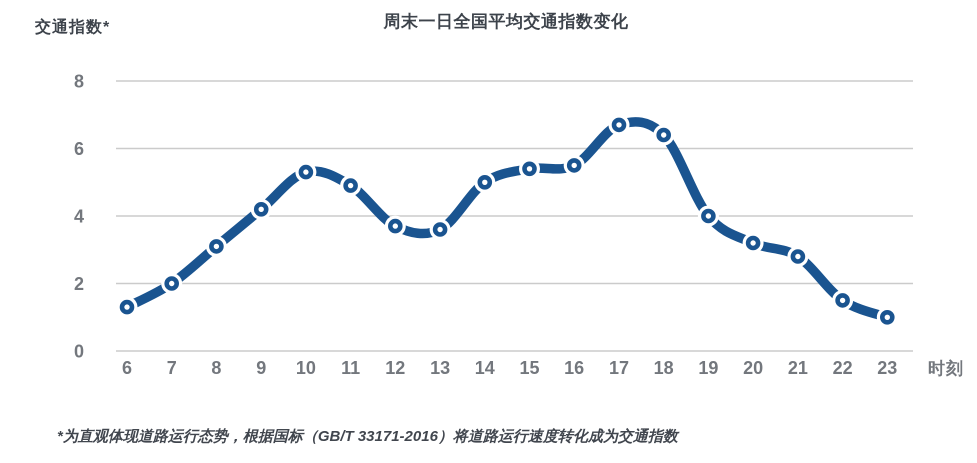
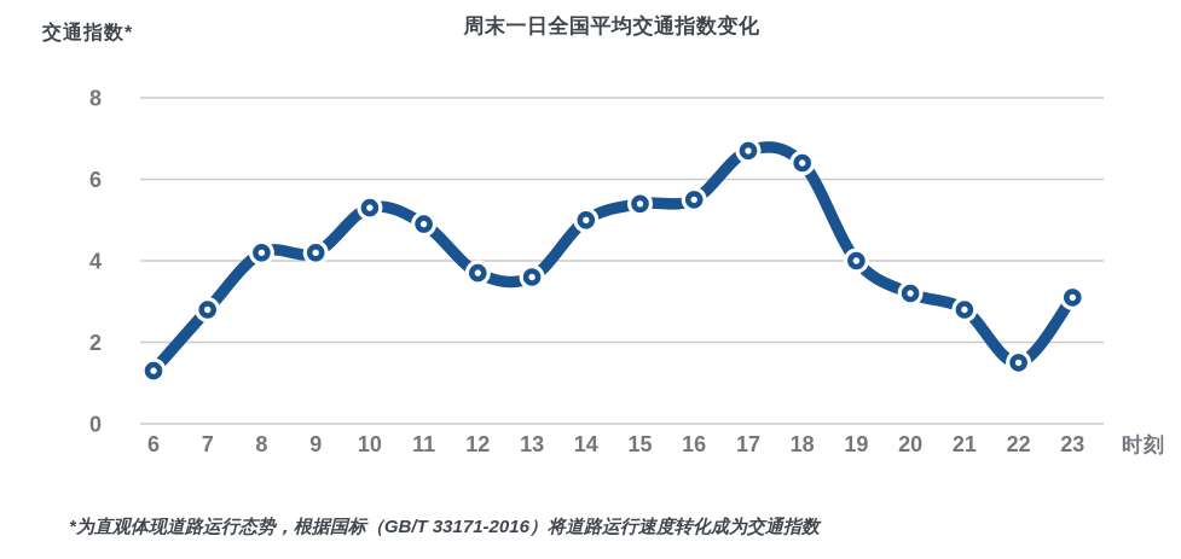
7: 2.0 -> 2.8
8: 3.1 -> 4.2
23: 1.0 -> 3.1
